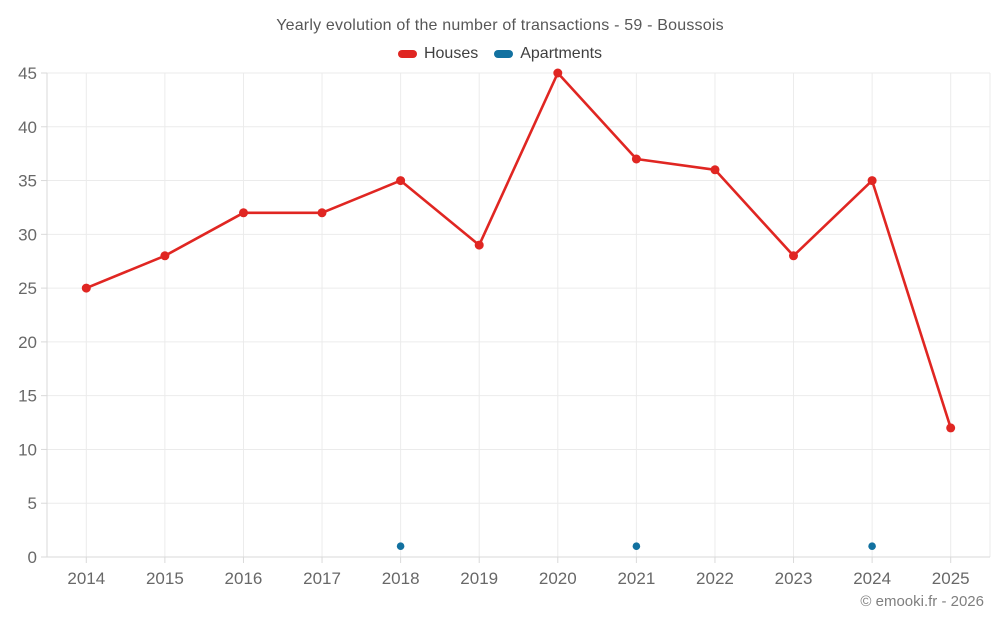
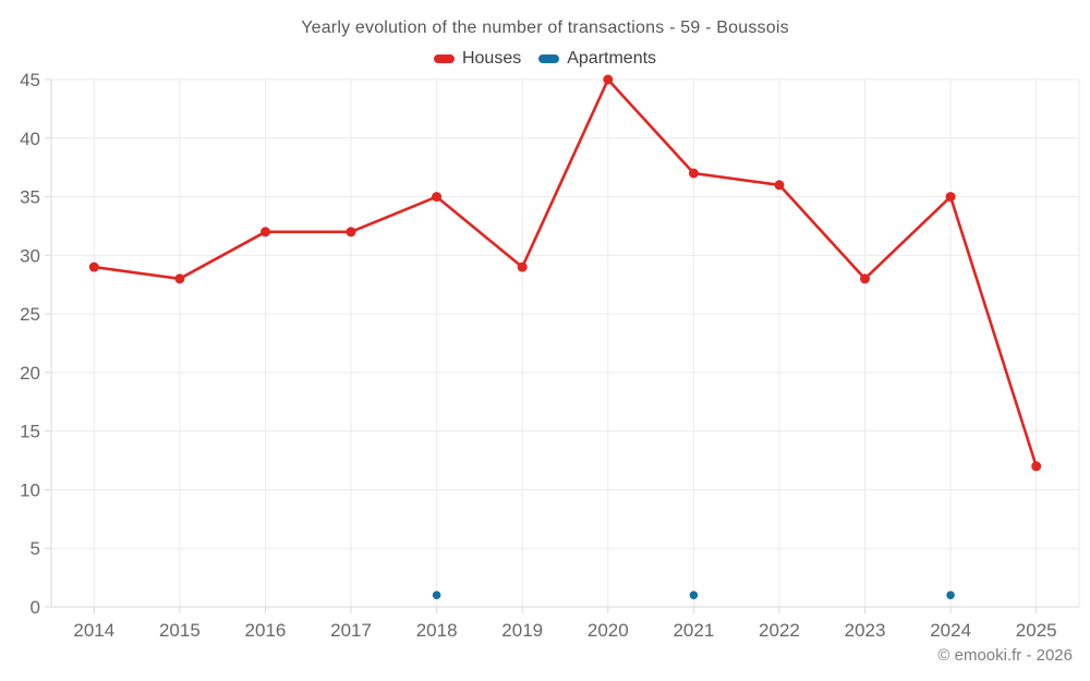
Houses/2014: 25 -> 29
